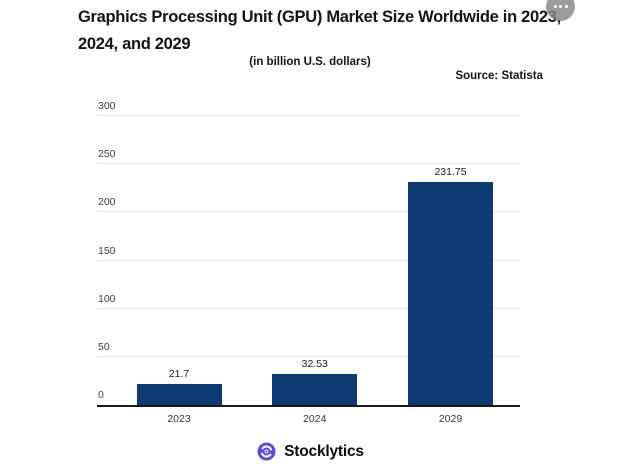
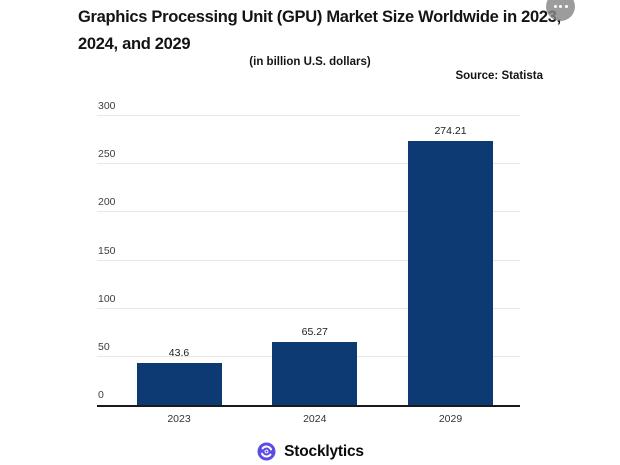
2023: 21.7 -> 43.6
2024: 32.53 -> 65.27
2029: 231.75 -> 274.21
